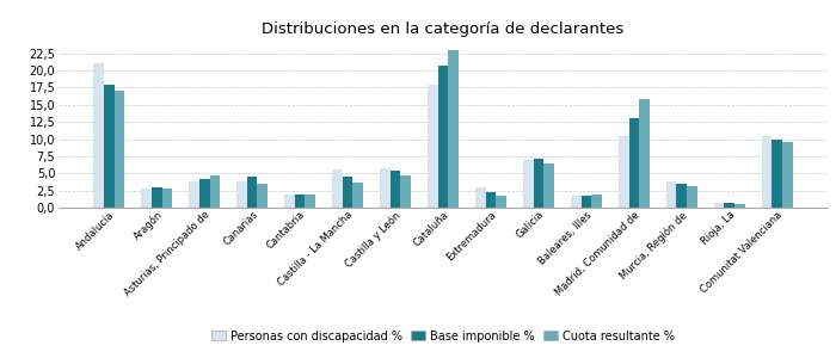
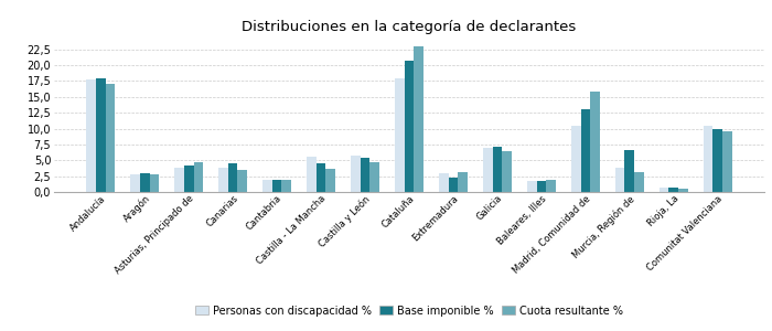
Personas con discapacidad %/Andalucía: 21,0 -> 17,8
Cuota resultante %/Extremadura: 1,7 -> 3,2
Base imponible %/Murcia, Región de: 3,5 -> 6,6
